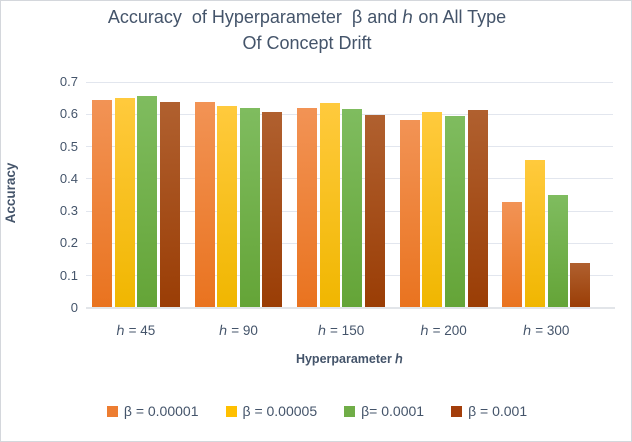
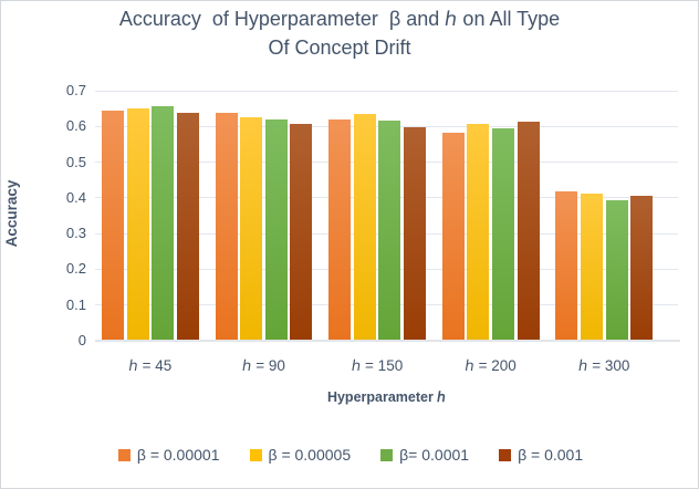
β = 0.00001/ℎ = 300: 0.33 -> 0.42
β = 0.00005/ℎ = 300: 0.46 -> 0.41
β= 0.0001/ℎ = 300: 0.35 -> 0.39
β = 0.001/ℎ = 300: 0.14 -> 0.41
